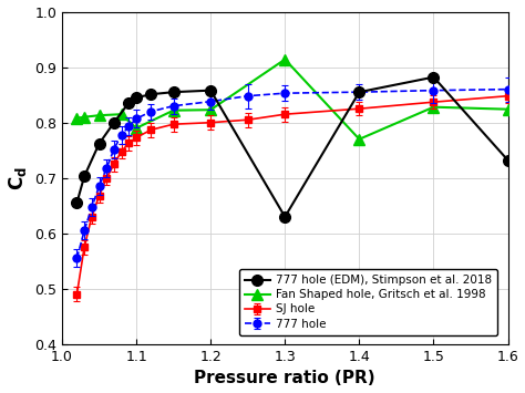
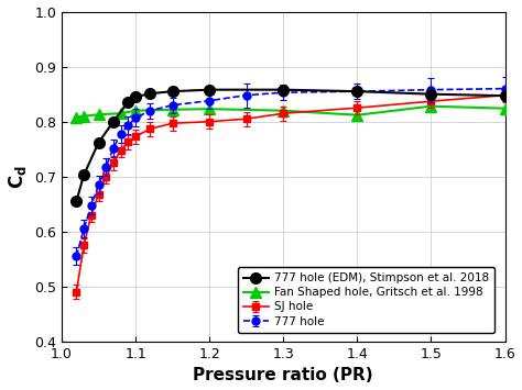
Fan Shaped hole, Gritsch et al. 1998/1.1: 0.790 -> 0.820
777 hole (EDM), Stimpson et al. 2018/1.3: 0.630 -> 0.858
Fan Shaped hole, Gritsch et al. 1998/1.3: 0.914 -> 0.820
Fan Shaped hole, Gritsch et al. 1998/1.4: 0.770 -> 0.812
777 hole (EDM), Stimpson et al. 2018/1.5: 0.882 -> 0.850
777 hole (EDM), Stimpson et al. 2018/1.6: 0.732 -> 0.847
